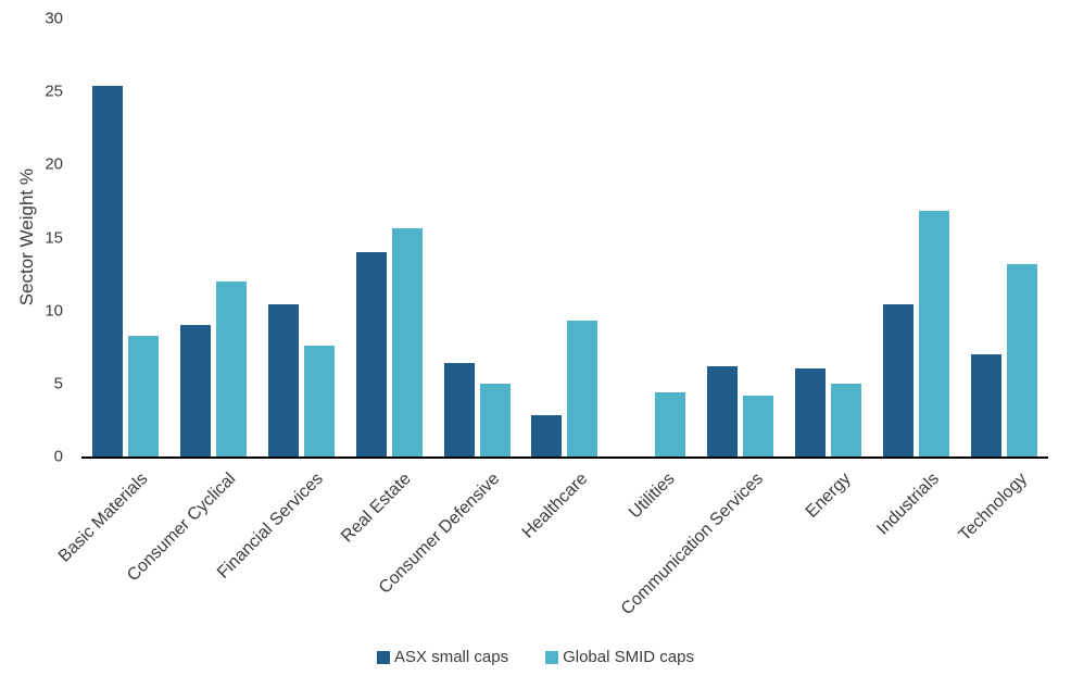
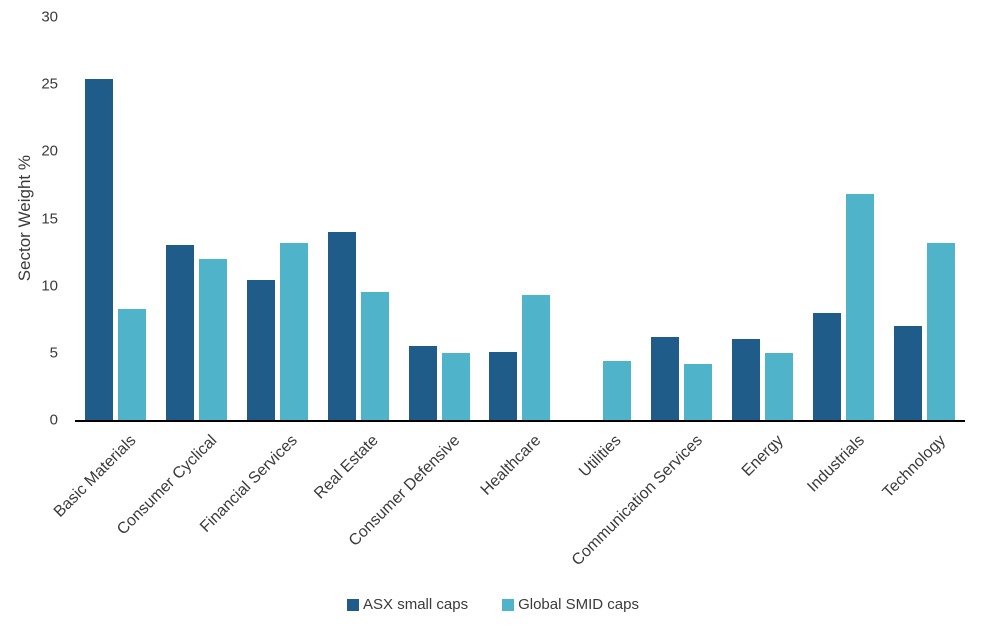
ASX small caps/Consumer Cyclical: 9.0 -> 13.0
Global SMID caps/Financial Services: 7.6 -> 13.2
Global SMID caps/Real Estate: 15.6 -> 9.5
ASX small caps/Consumer Defensive: 6.4 -> 5.5
ASX small caps/Healthcare: 2.8 -> 5.1
ASX small caps/Industrials: 10.4 -> 8.0
